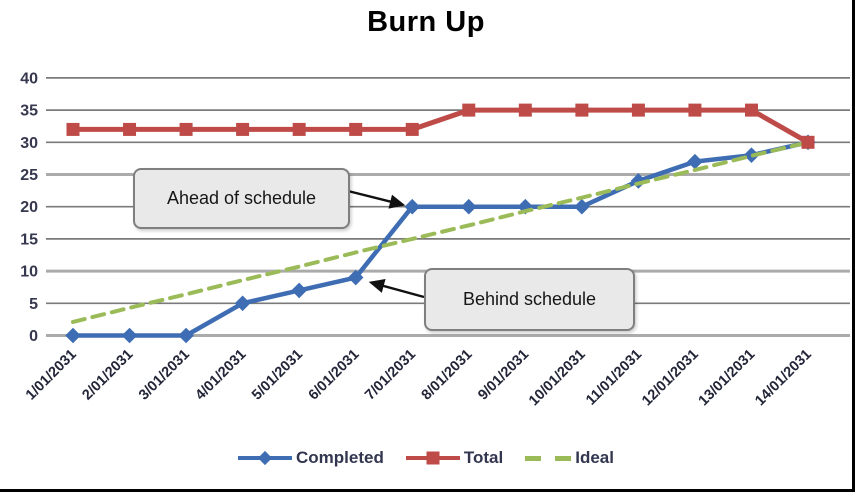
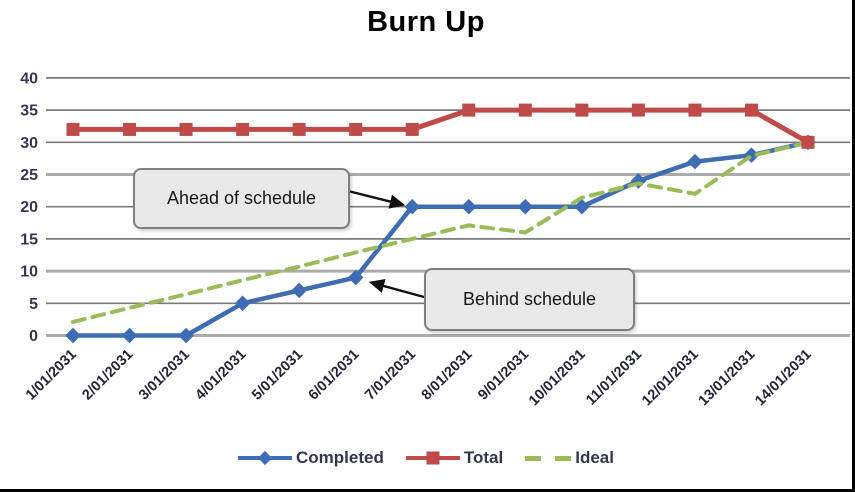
Ideal/9/01/2031: 19 -> 16
Ideal/12/01/2031: 26 -> 22
